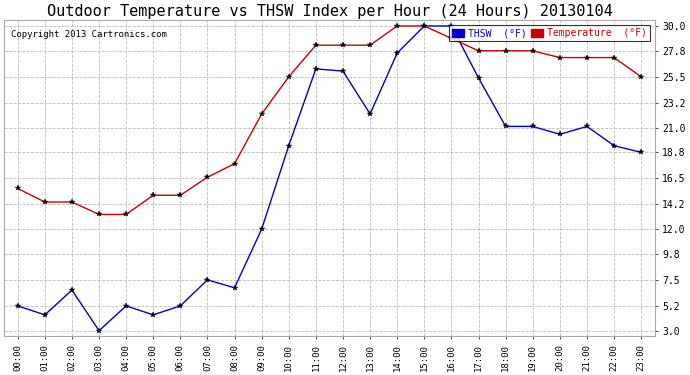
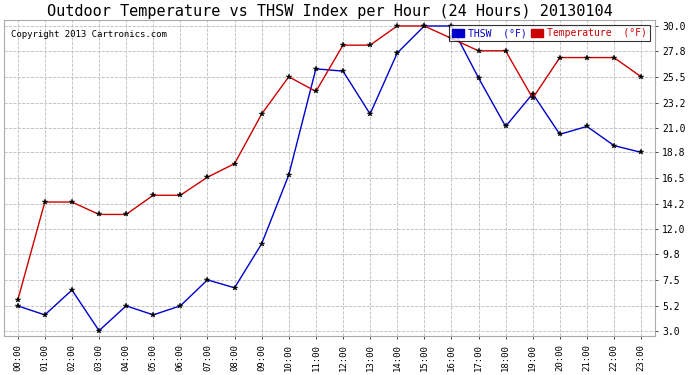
Temperature (°F)/00:00: 15.6 -> 5.7
THSW (°F)/09:00: 12.0 -> 10.7
THSW (°F)/10:00: 19.4 -> 16.8
Temperature (°F)/11:00: 28.3 -> 24.2
THSW (°F)/19:00: 21.1 -> 24.0
Temperature (°F)/19:00: 27.8 -> 23.6
